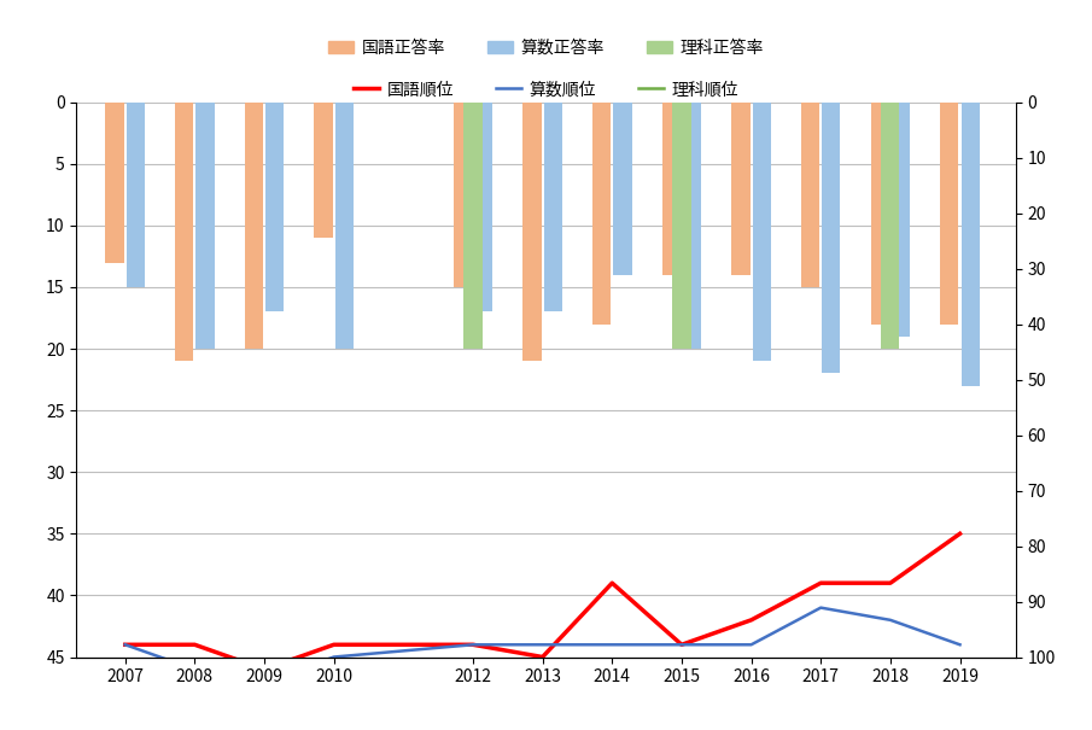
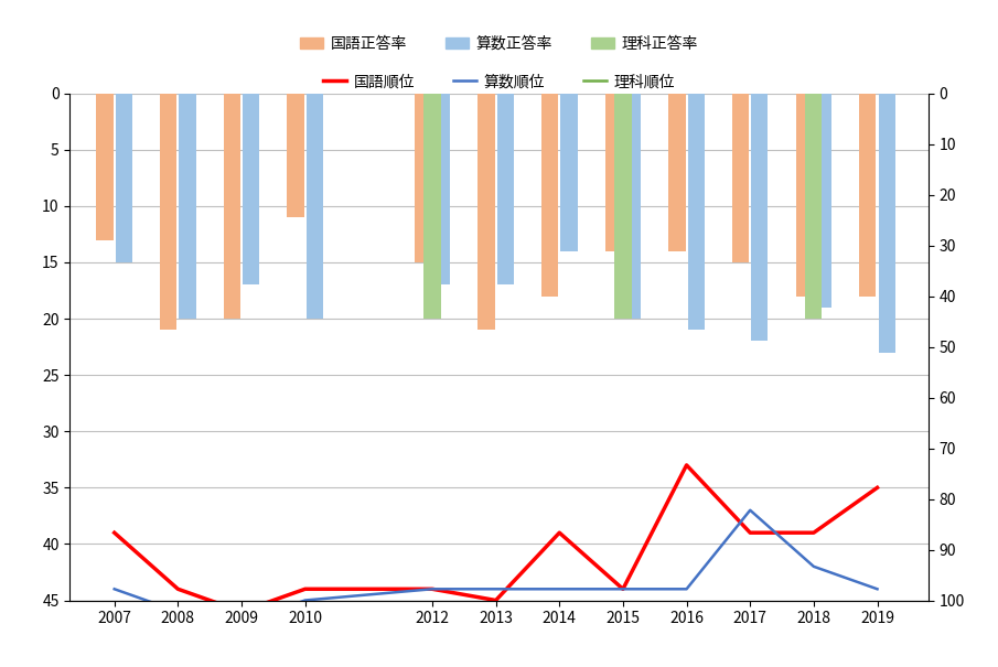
国語順位/2007: 44 -> 39
国語順位/2016: 42 -> 33
算数順位/2017: 41 -> 37
